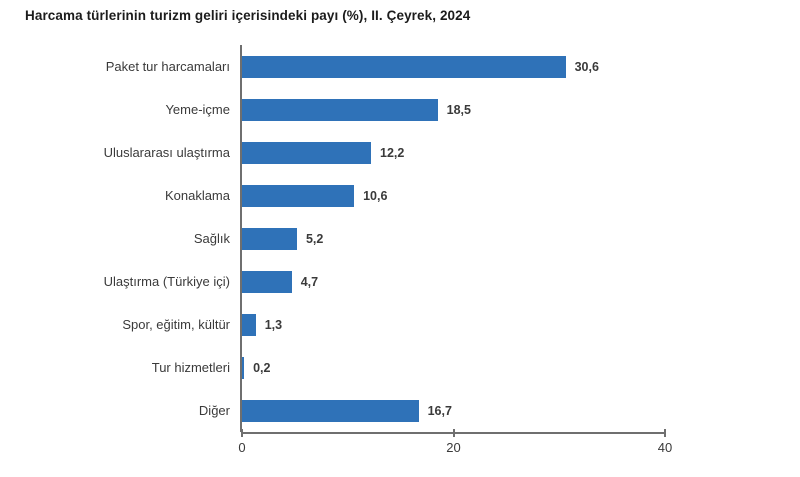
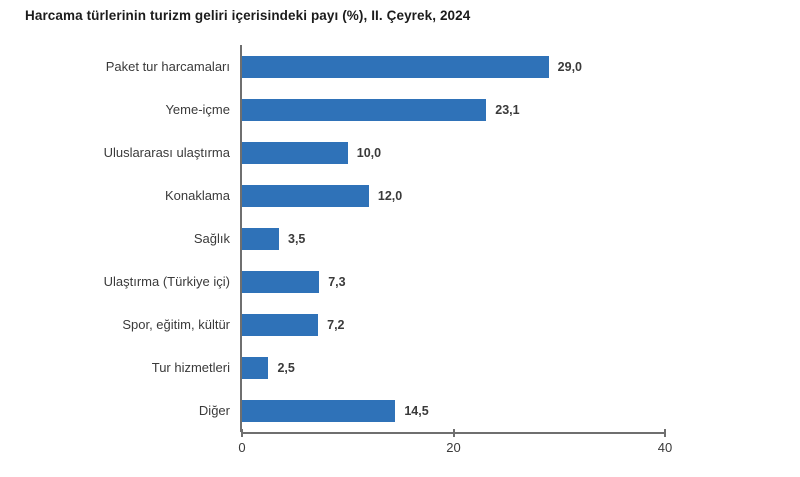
Paket tur harcamaları: 30,6 -> 29,0
Yeme-içme: 18,5 -> 23,1
Uluslararası ulaştırma: 12,2 -> 10,0
Konaklama: 10,6 -> 12,0
Sağlık: 5,2 -> 3,5
Ulaştırma (Türkiye içi): 4,7 -> 7,3
Spor, eğitim, kültür: 1,3 -> 7,2
Tur hizmetleri: 0,2 -> 2,5
Diğer: 16,7 -> 14,5
